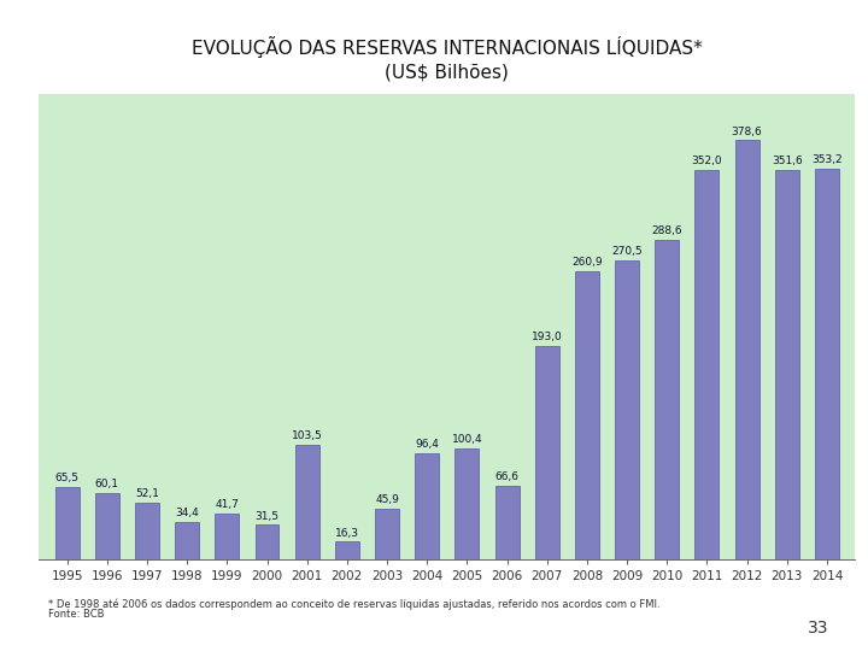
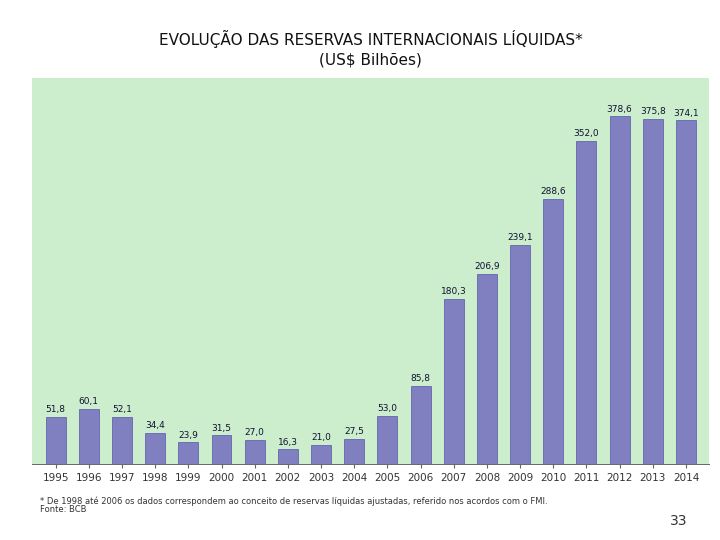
1995: 65,5 -> 51,8
1999: 41,7 -> 23,9
2001: 103,5 -> 27,0
2003: 45,9 -> 21,0
2004: 96,4 -> 27,5
2005: 100,4 -> 53,0
2006: 66,6 -> 85,8
2007: 193,0 -> 180,3
2008: 260,9 -> 206,9
2009: 270,5 -> 239,1
2013: 351,6 -> 375,8
2014: 353,2 -> 374,1
